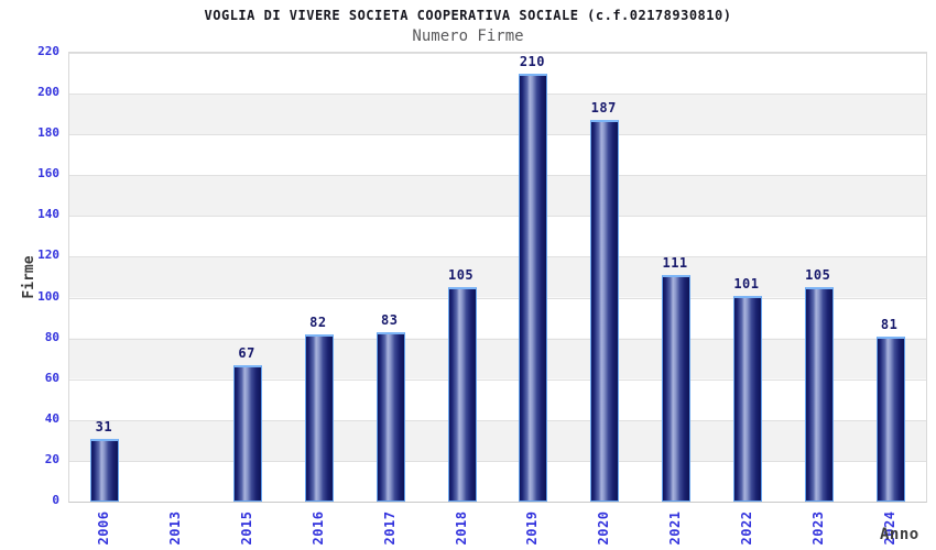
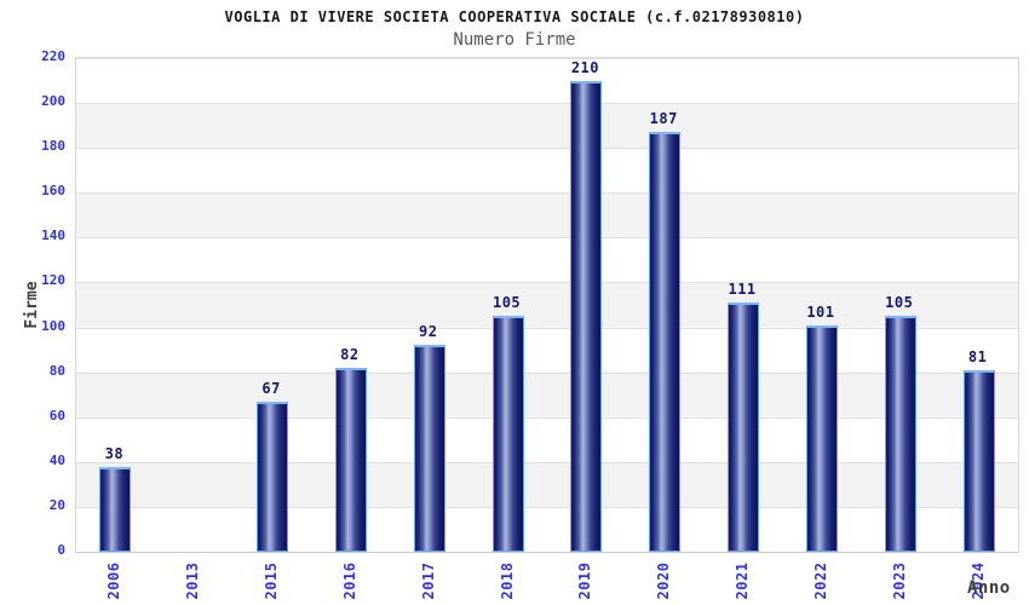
2006: 31 -> 38
2017: 83 -> 92
